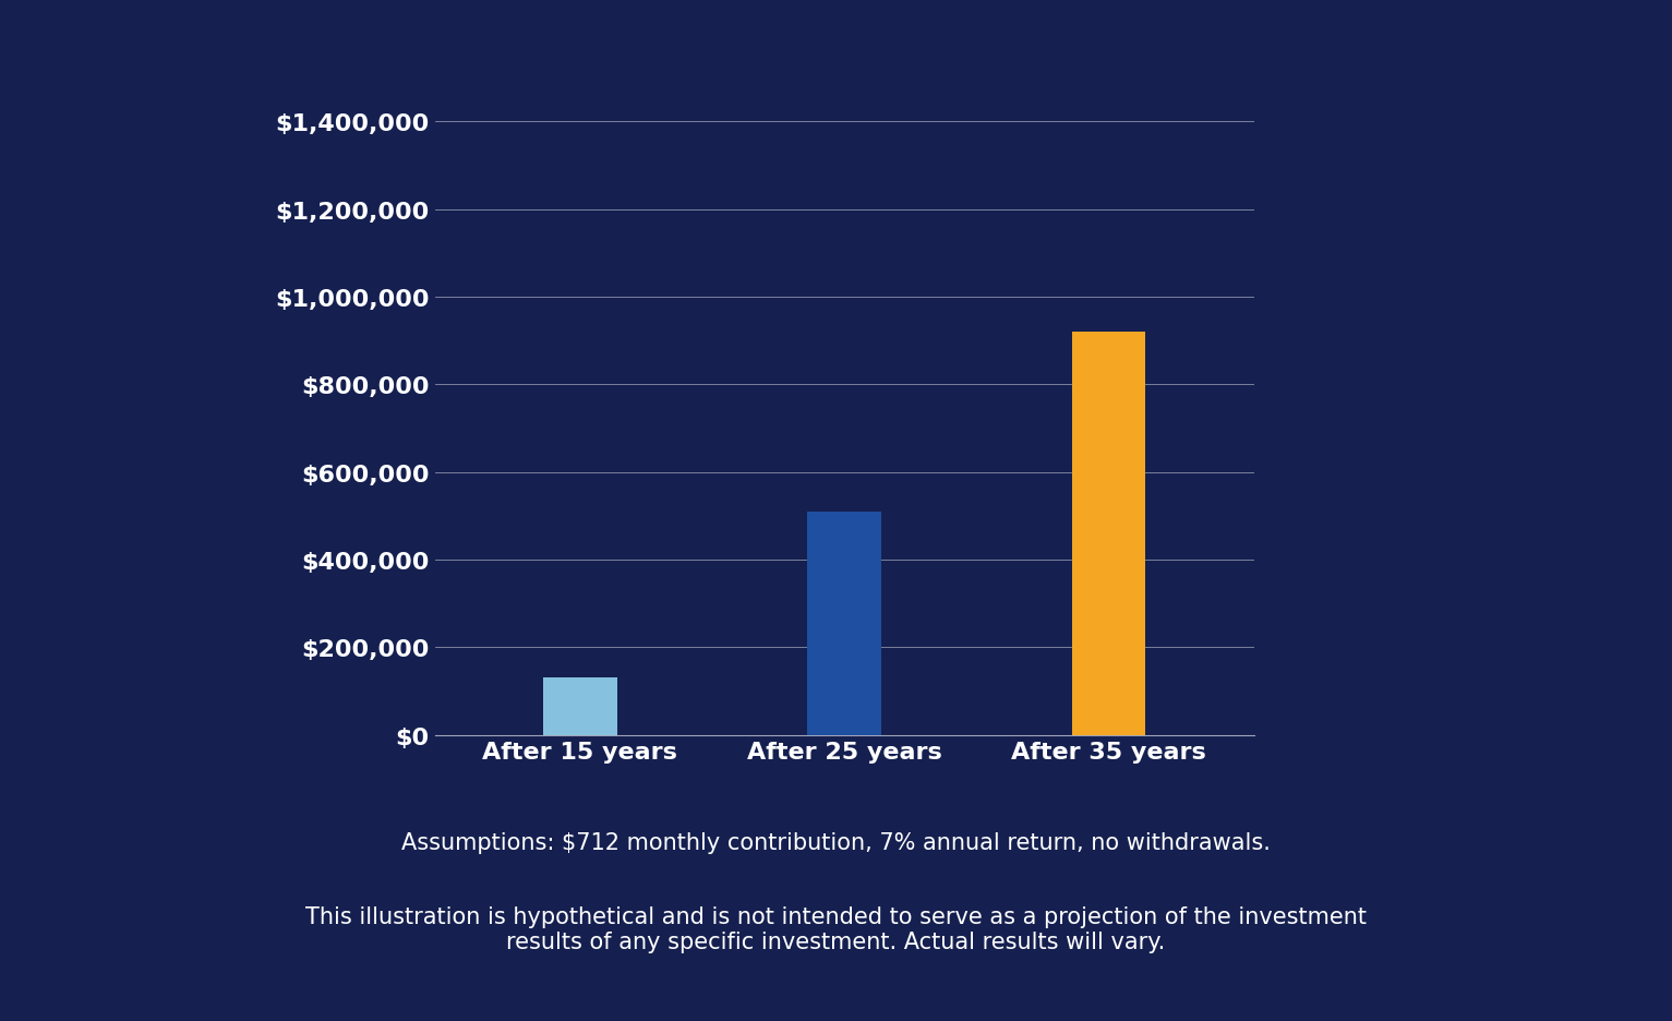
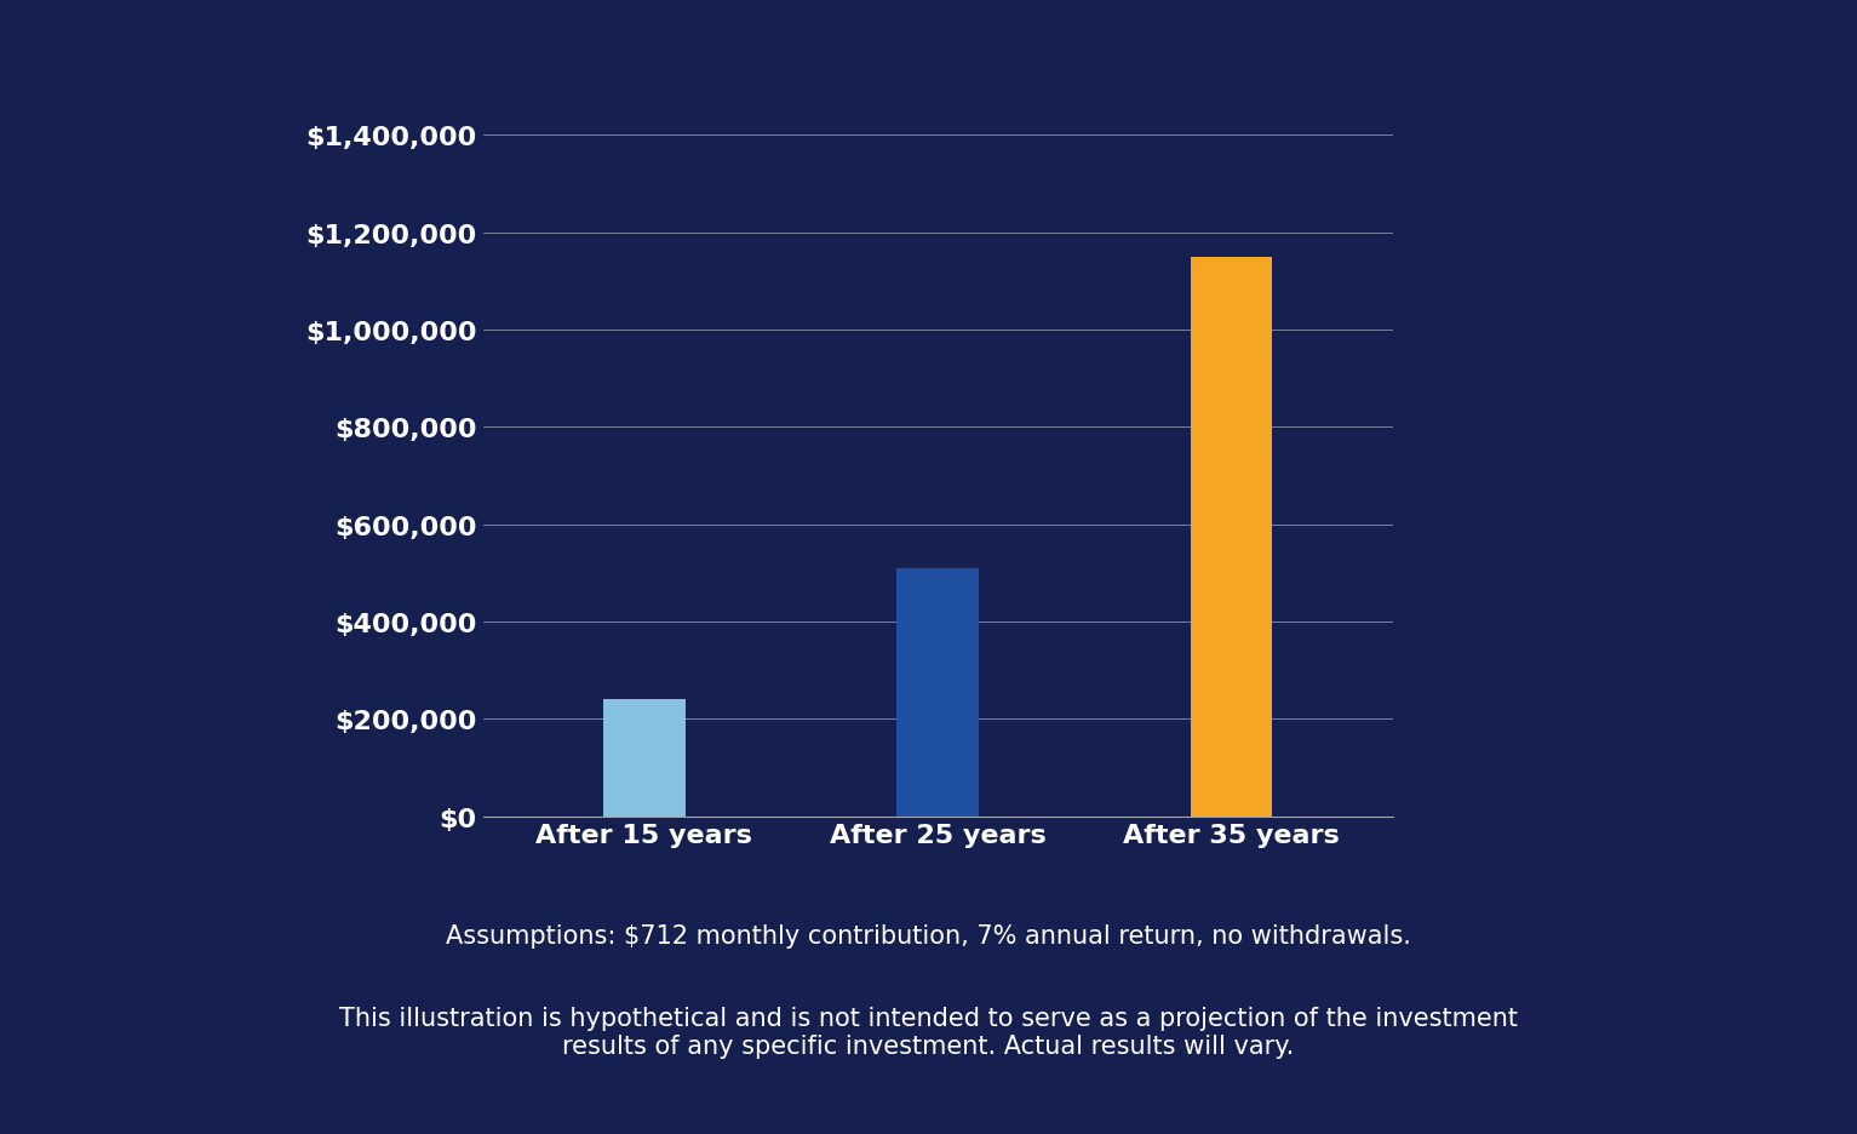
After 15 years: $130,000 -> $240,000
After 35 years: $920,000 -> $1,150,000
